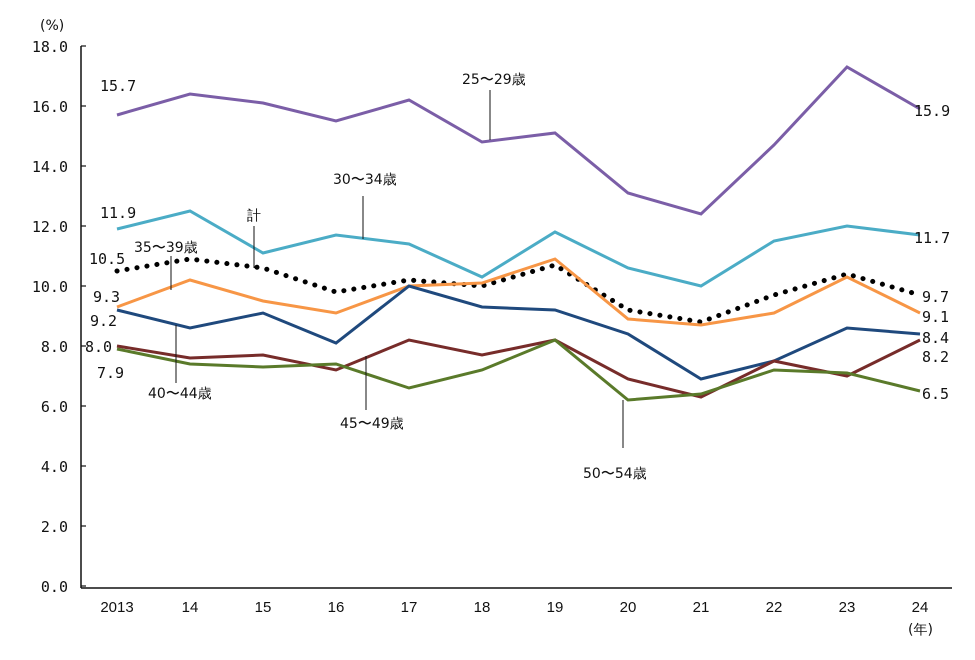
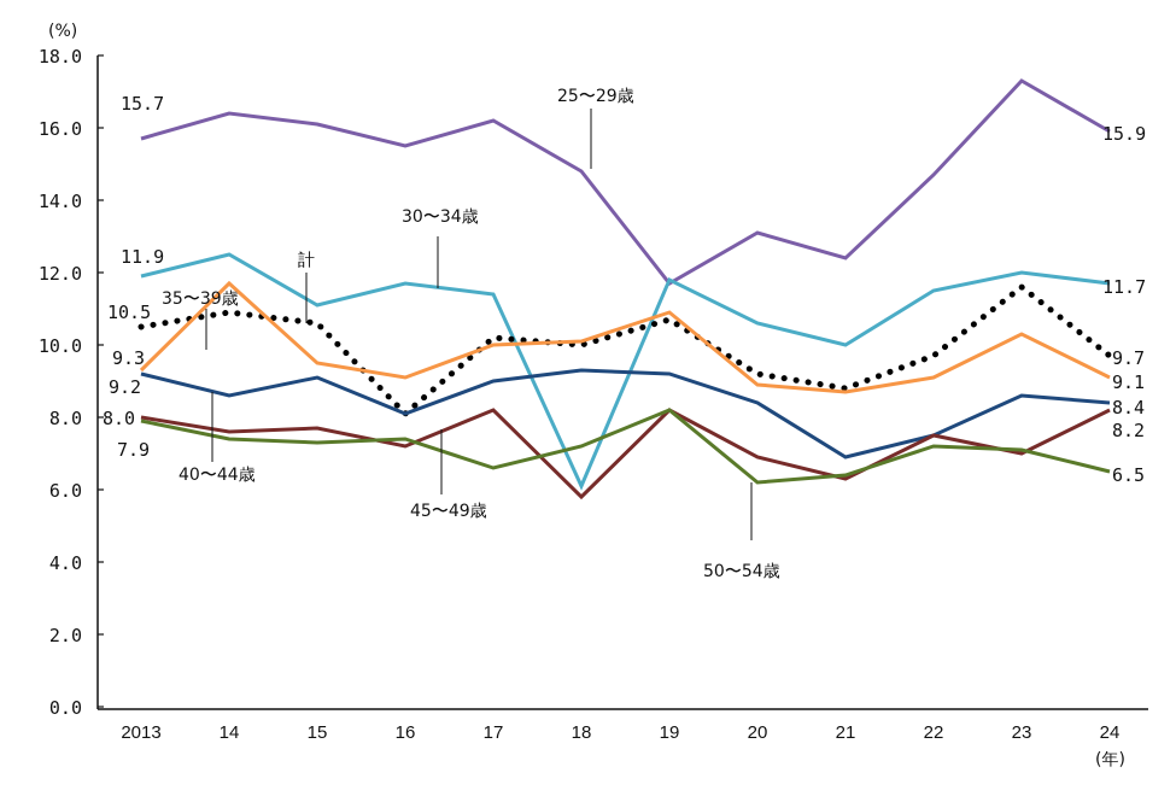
35〜39歳/14: 10.2 -> 11.7
計/16: 9.8 -> 8.1
40〜44歳/17: 10.0 -> 9.0
30〜34歳/18: 10.3 -> 6.1
45〜49歳/18: 7.7 -> 5.8
25〜29歳/19: 15.1 -> 11.7
計/23: 10.4 -> 11.6
